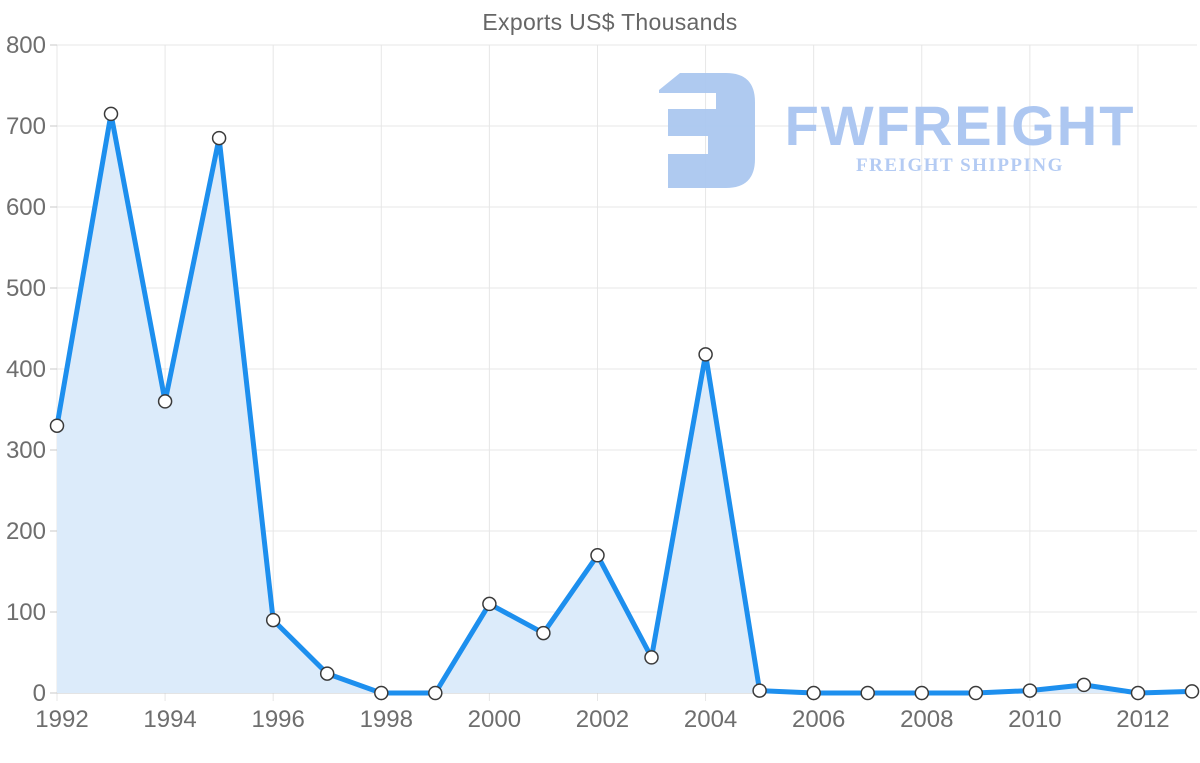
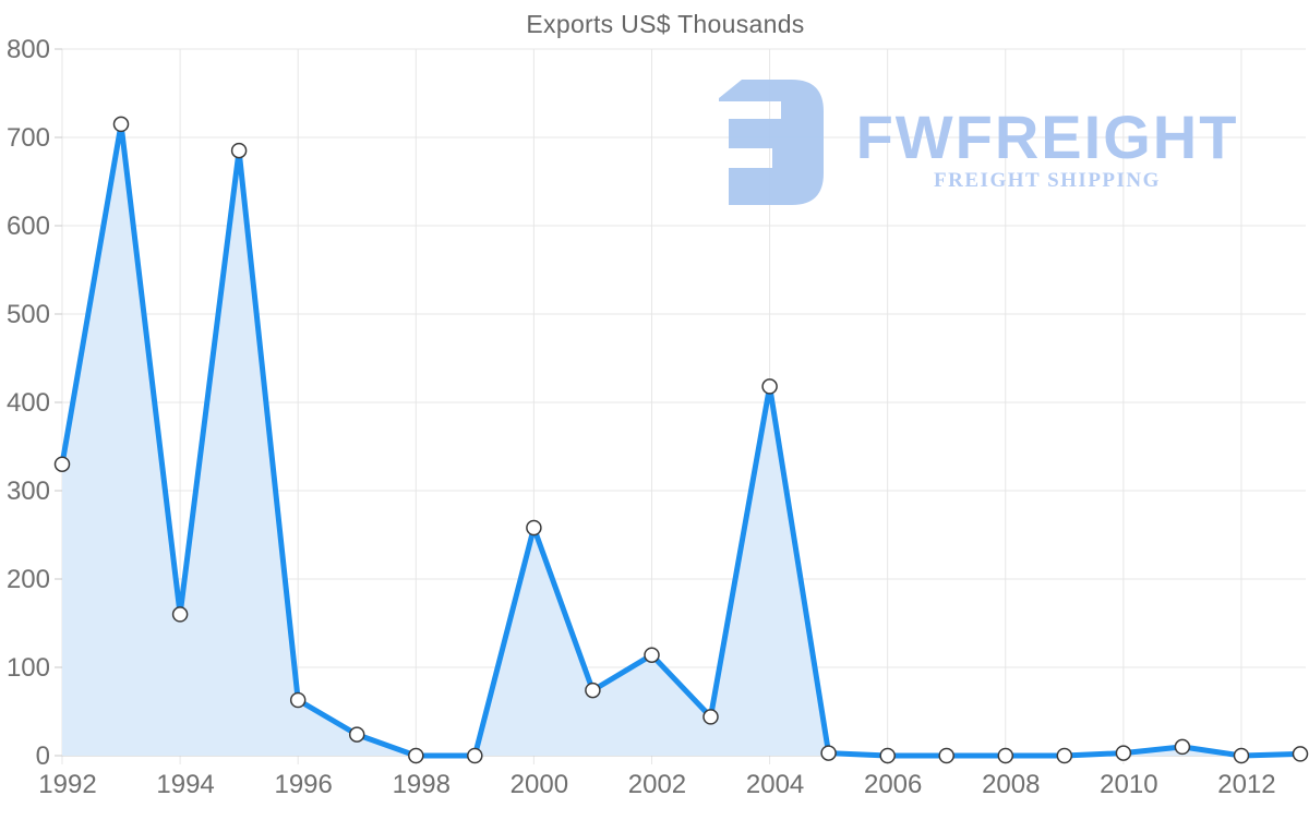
1994: 360 -> 160
1996: 90 -> 60
2000: 110 -> 260
2002: 170 -> 110
